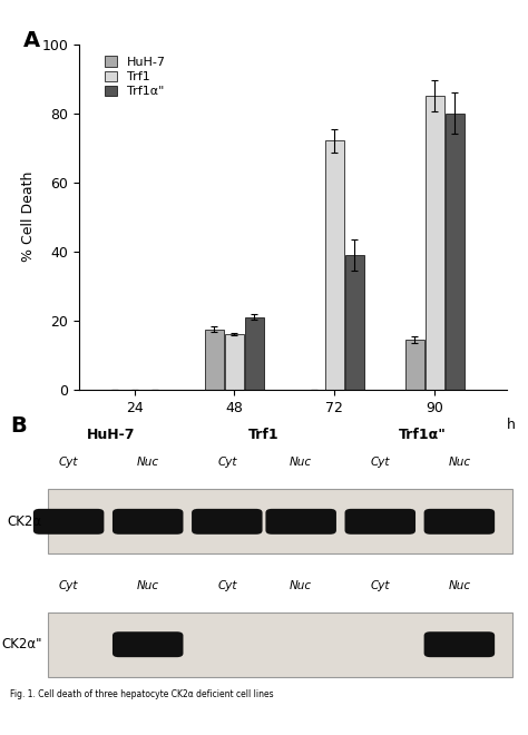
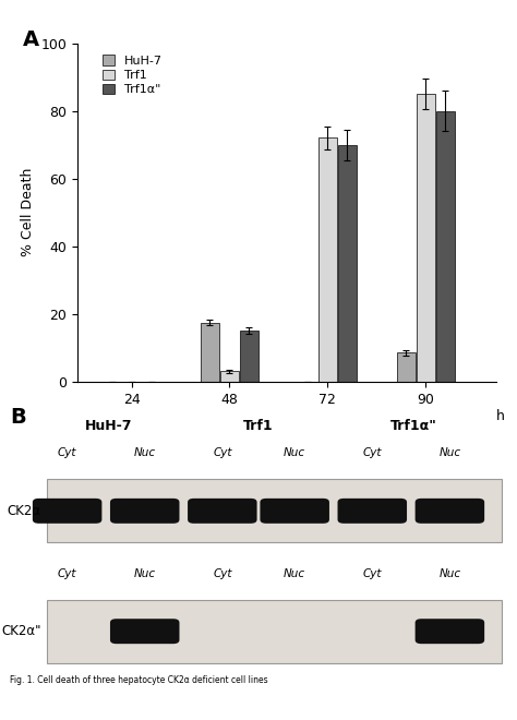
Trf1/48: 16 -> 3
Trf1α"/48: 21 -> 15
Trf1α"/72: 39 -> 70
HuH-7/90: 14.5 -> 8.5
